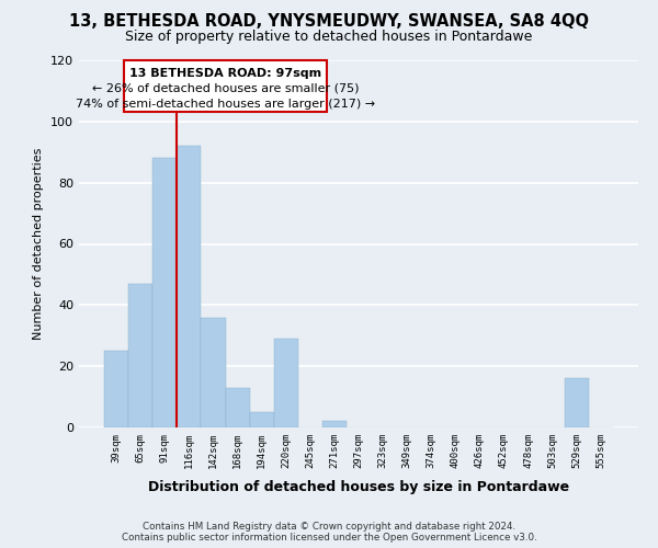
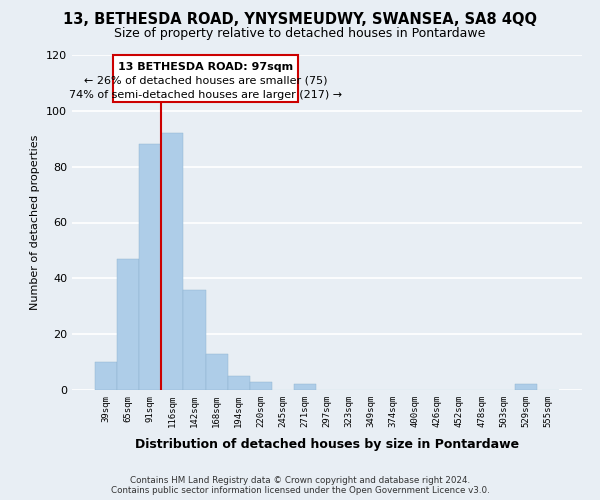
39sqm: 25 -> 10
220sqm: 29 -> 3
529sqm: 16 -> 2
